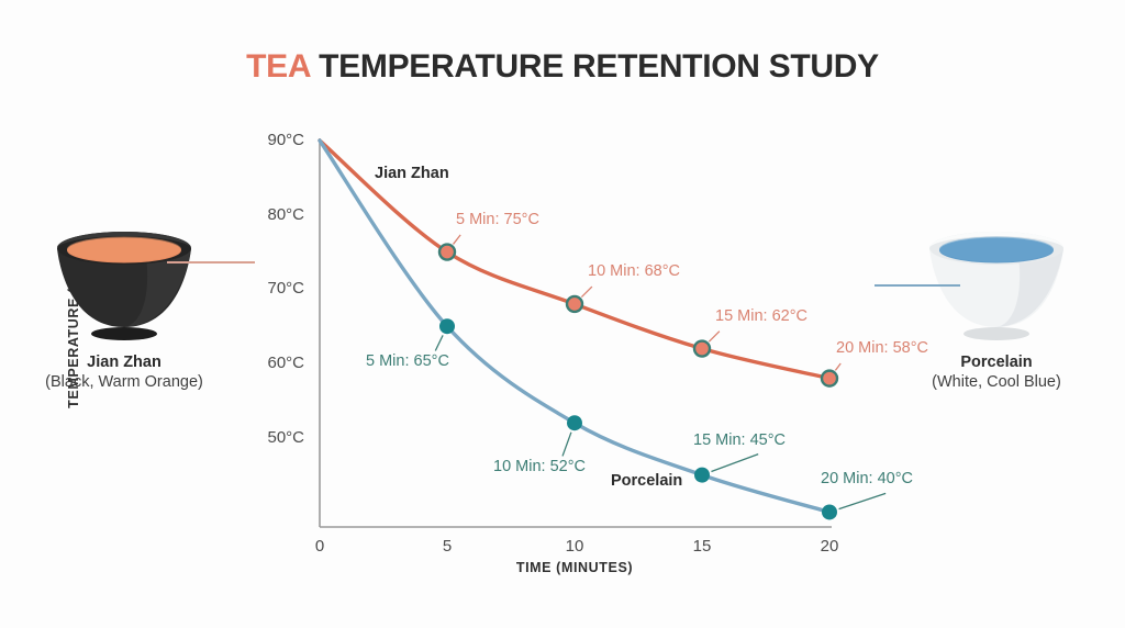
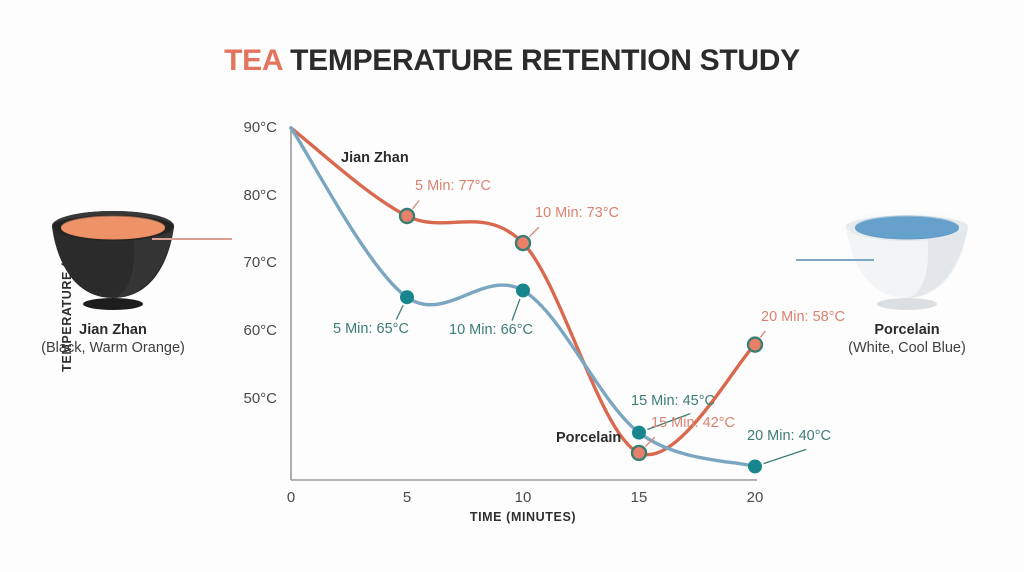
Jian Zhan/5: 75°C -> 77°C
Jian Zhan/10: 68°C -> 73°C
Porcelain/10: 52°C -> 66°C
Jian Zhan/15: 62°C -> 42°C
